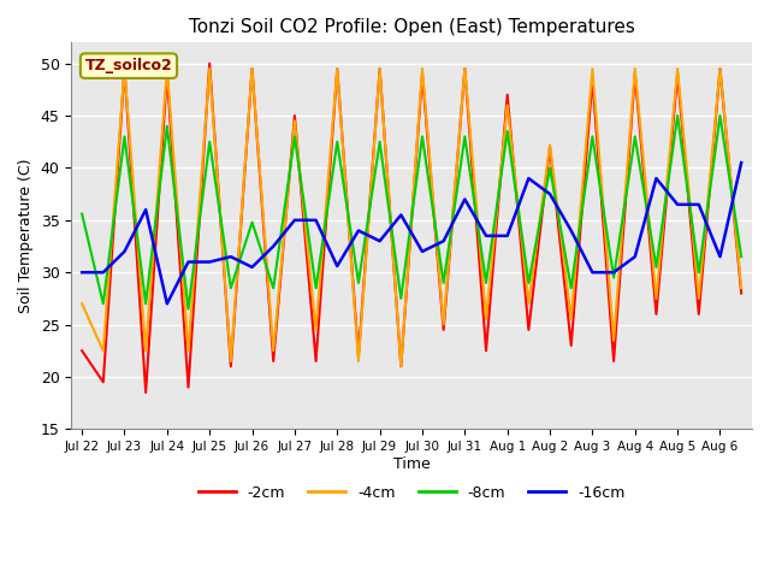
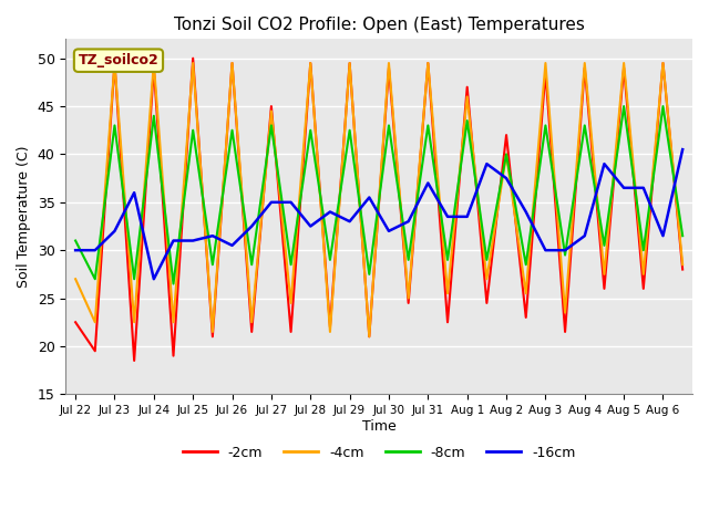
-8cm/Jul 22: 35.6 -> 31.0
-8cm/Jul 26: 34.8 -> 42.5
-16cm/Jul 28: 30.6 -> 32.5
-4cm/Aug 2: 42.2 -> 40.0
